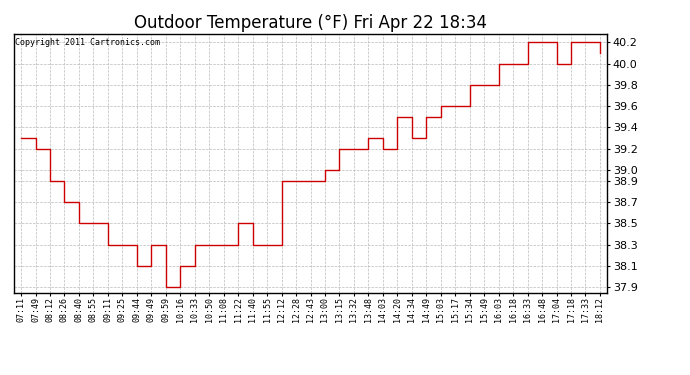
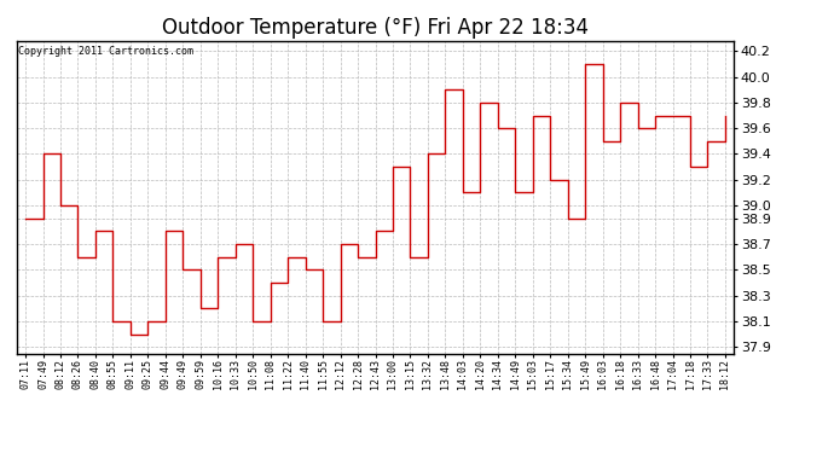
07:11: 39.3 -> 38.9
07:49: 39.2 -> 39.4
08:12: 38.9 -> 39.0
08:26: 38.7 -> 38.6
08:40: 38.5 -> 38.8
08:55: 38.5 -> 38.1
09:11: 38.3 -> 38.0
09:25: 38.3 -> 38.1
09:44: 38.1 -> 38.8
09:49: 38.3 -> 38.5
09:59: 37.9 -> 38.2
10:16: 38.1 -> 38.6
10:33: 38.3 -> 38.7
10:50: 38.3 -> 38.1
11:08: 38.3 -> 38.4
11:22: 38.5 -> 38.6
11:40: 38.3 -> 38.5
11:55: 38.3 -> 38.1
12:12: 38.9 -> 38.7
12:28: 38.9 -> 38.6
12:43: 38.9 -> 38.8
13:00: 39.0 -> 39.3
13:15: 39.2 -> 38.6
13:32: 39.2 -> 39.4
13:48: 39.3 -> 39.9
14:03: 39.2 -> 39.1
14:20: 39.5 -> 39.8
14:34: 39.3 -> 39.6
14:49: 39.5 -> 39.1
15:03: 39.6 -> 39.7
15:17: 39.6 -> 39.2
15:34: 39.8 -> 38.9
15:49: 39.8 -> 40.1
16:03: 40.0 -> 39.5
16:18: 40.0 -> 39.8
16:33: 40.2 -> 39.6
16:48: 40.2 -> 39.7
17:04: 40.0 -> 39.7
17:18: 40.2 -> 39.3
17:33: 40.2 -> 39.5
18:12: 40.1 -> 39.7
